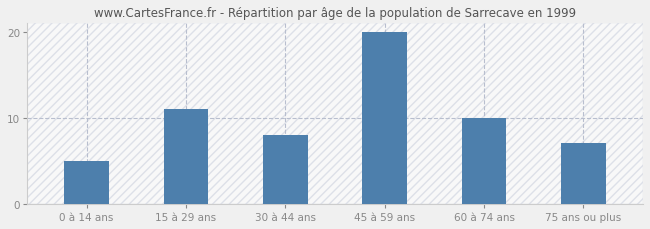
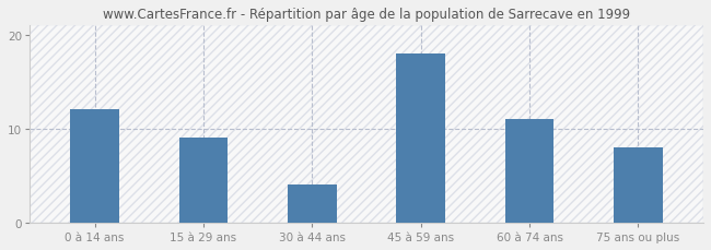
0 à 14 ans: 5 -> 12
15 à 29 ans: 11 -> 9
30 à 44 ans: 8 -> 4
45 à 59 ans: 20 -> 18
60 à 74 ans: 10 -> 11
75 ans ou plus: 7 -> 8
